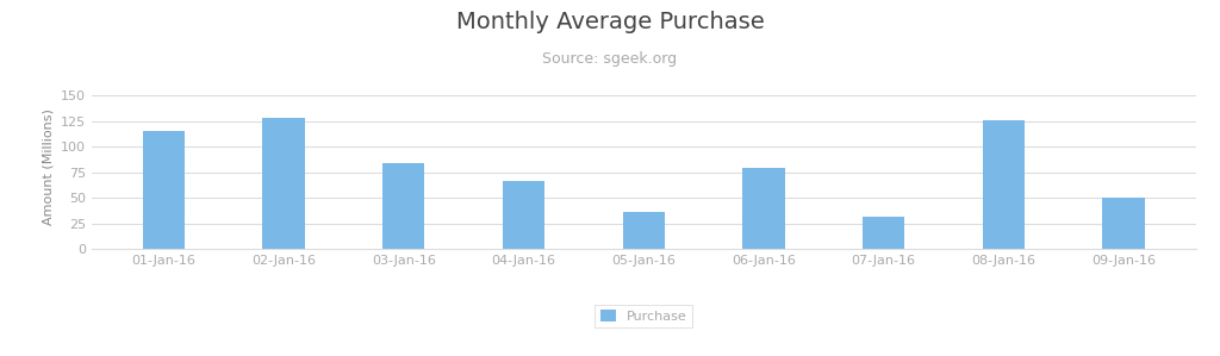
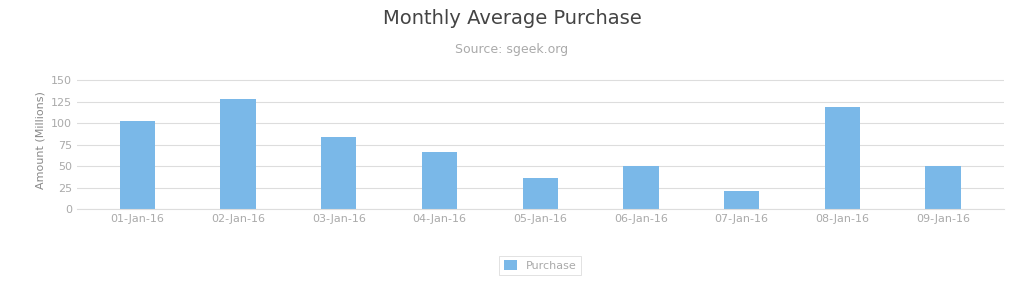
01-Jan-16: 116 -> 103
06-Jan-16: 80 -> 50
07-Jan-16: 32 -> 21
08-Jan-16: 126 -> 119
